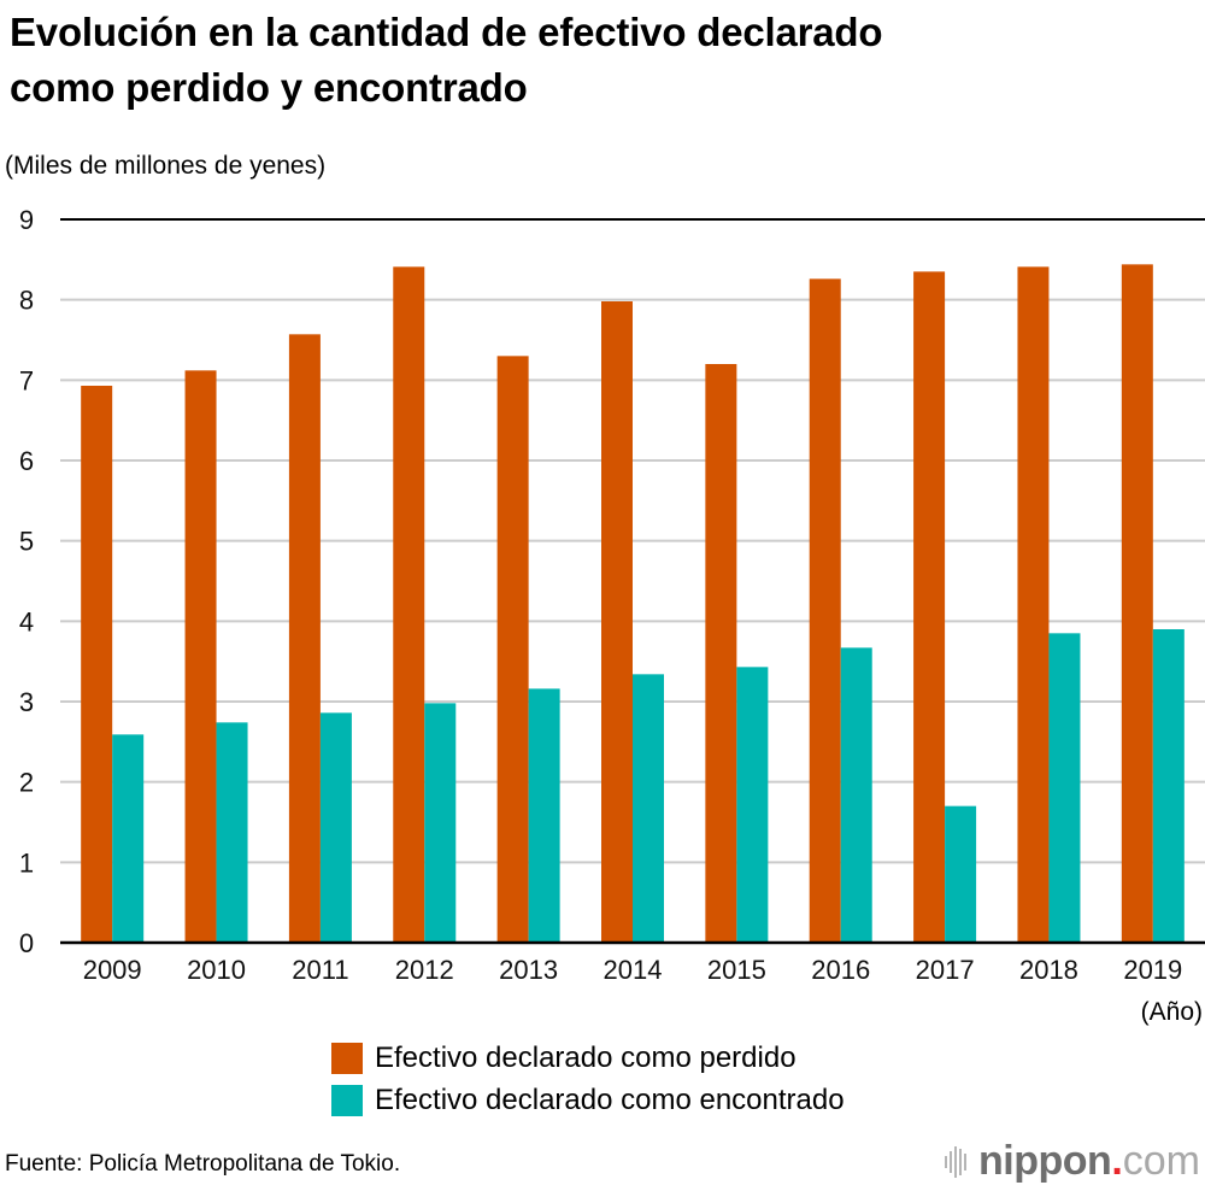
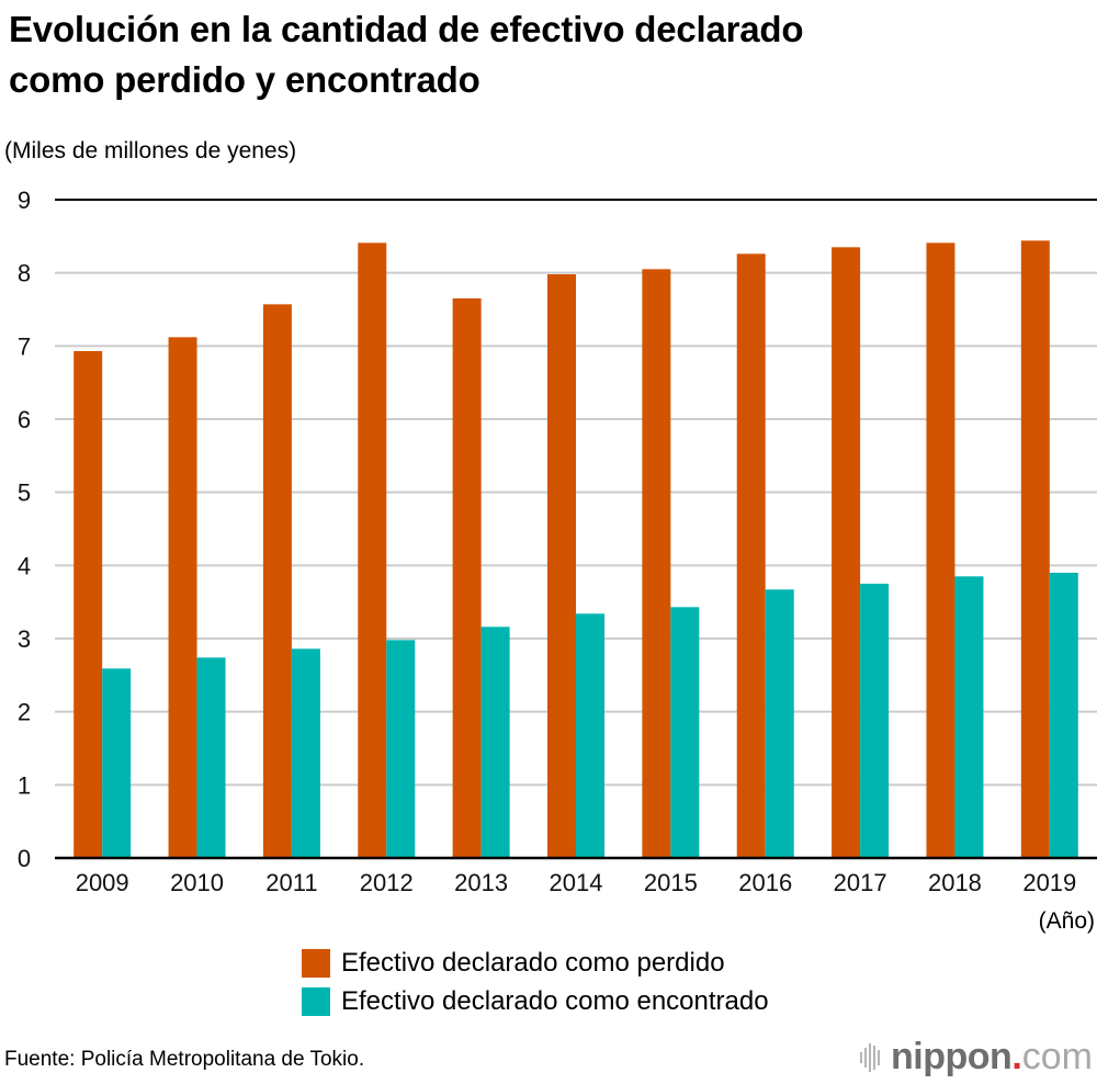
Efectivo declarado como perdido/2013: 7.3 -> 7.7
Efectivo declarado como perdido/2015: 7.2 -> 8.1
Efectivo declarado como encontrado/2017: 1.7 -> 3.8
